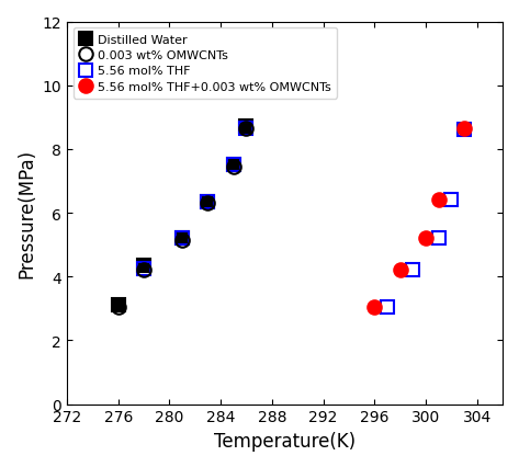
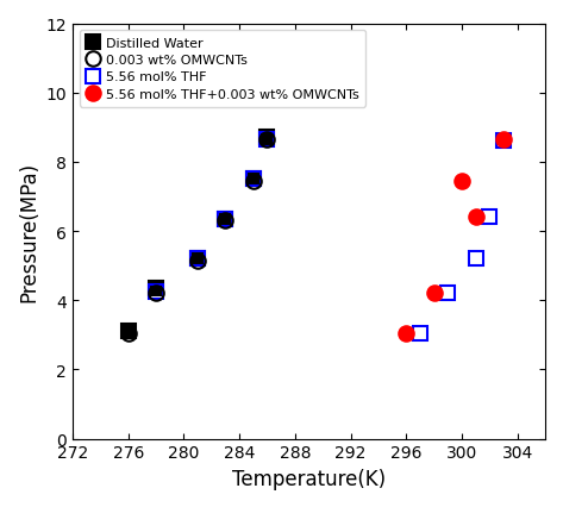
5.56 mol% THF+0.003 wt% OMWCNTs/300: 5.20 -> 7.45
